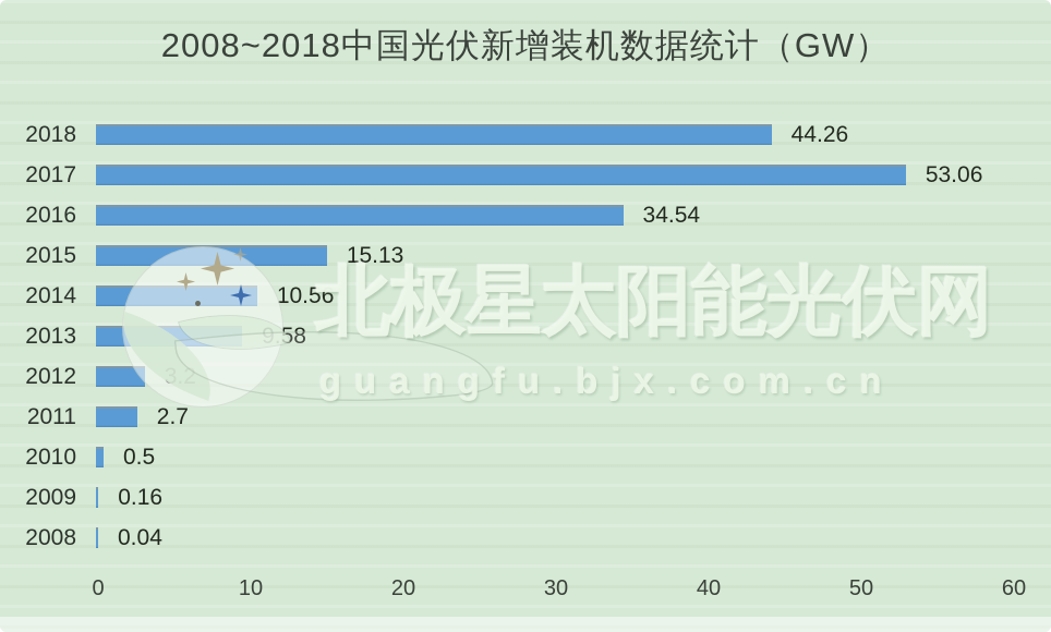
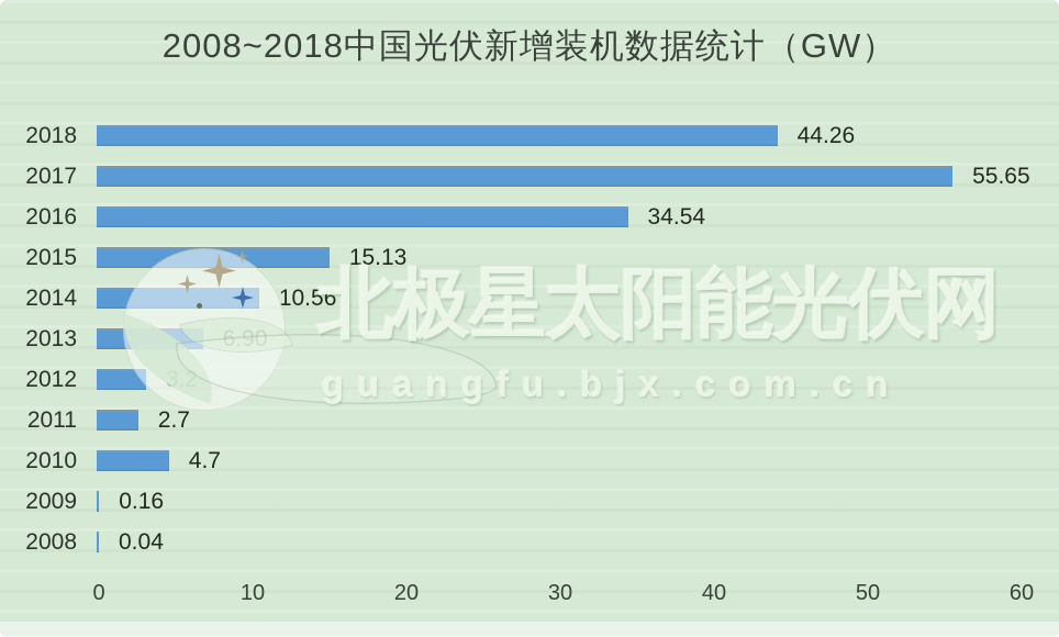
2017: 53.06 -> 55.65
2013: 9.58 -> 6.90
2010: 0.5 -> 4.7
